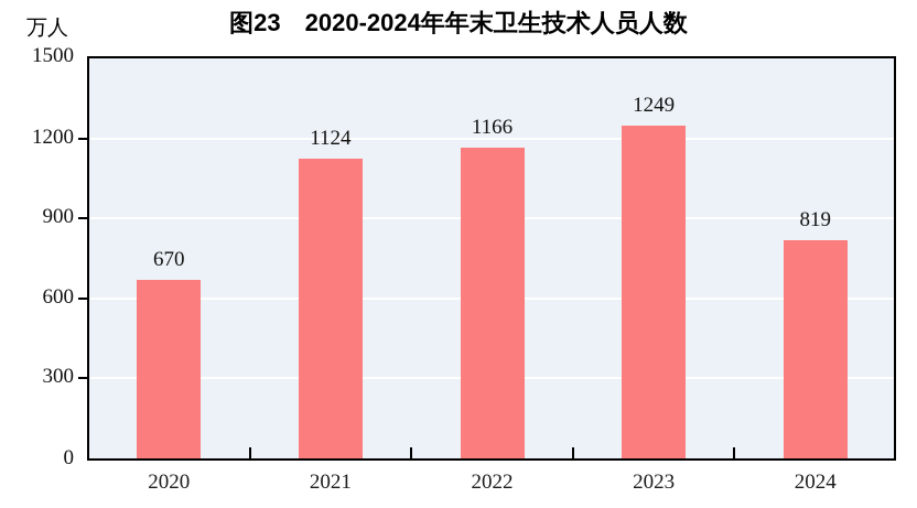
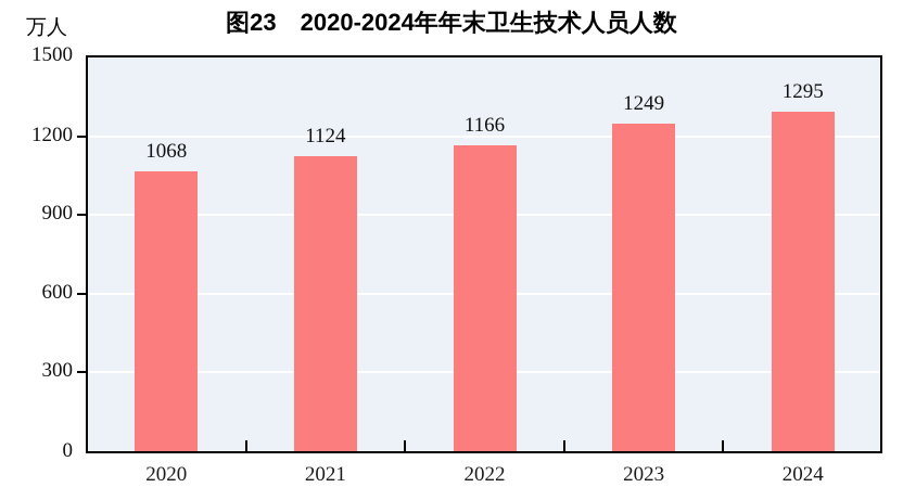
2020: 670 -> 1068
2024: 819 -> 1295
